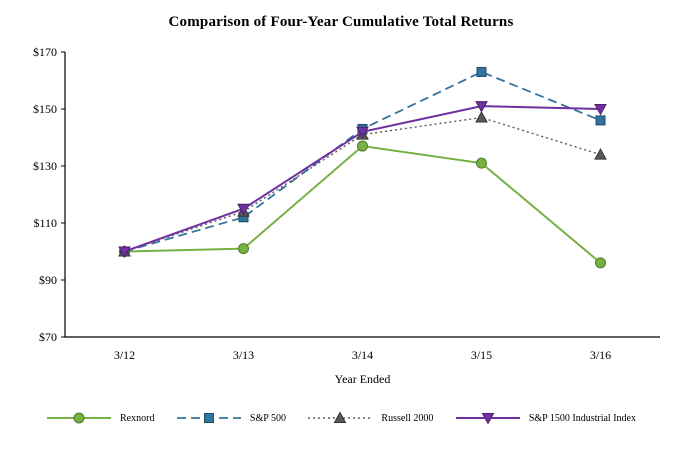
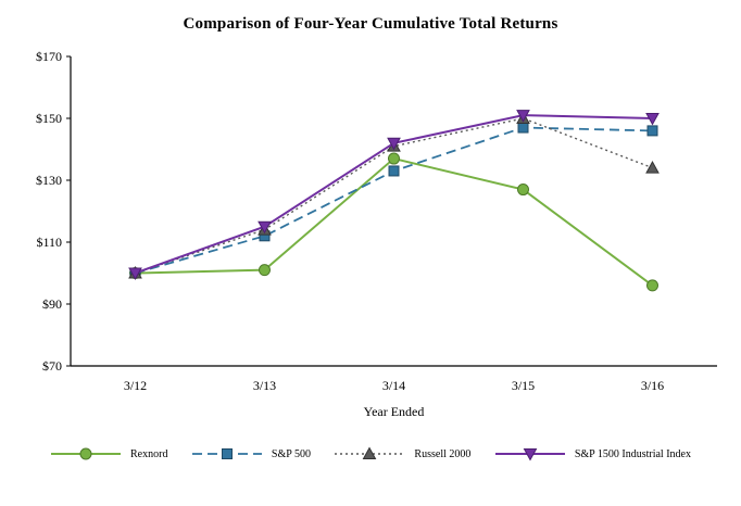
S&P 500/3/14: $143 -> $133
Rexnord/3/15: $131 -> $127
S&P 500/3/15: $163 -> $147
Russell 2000/3/15: $147 -> $150
